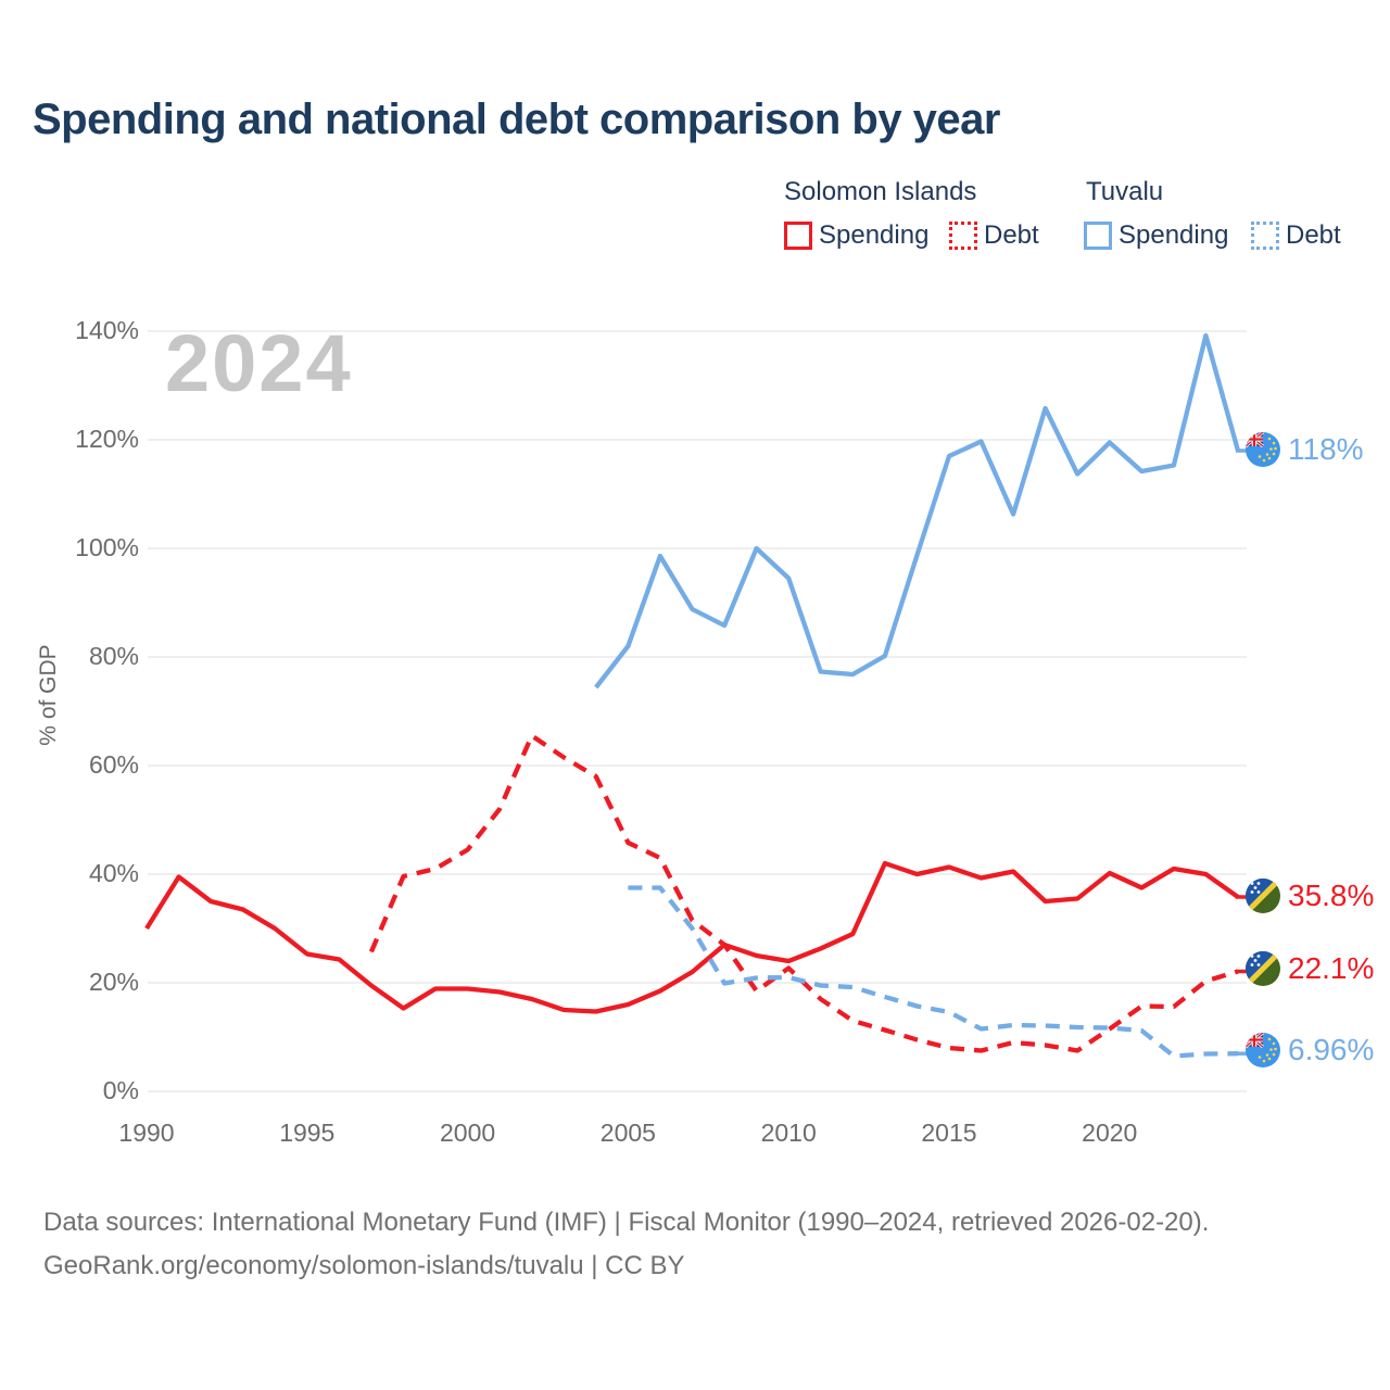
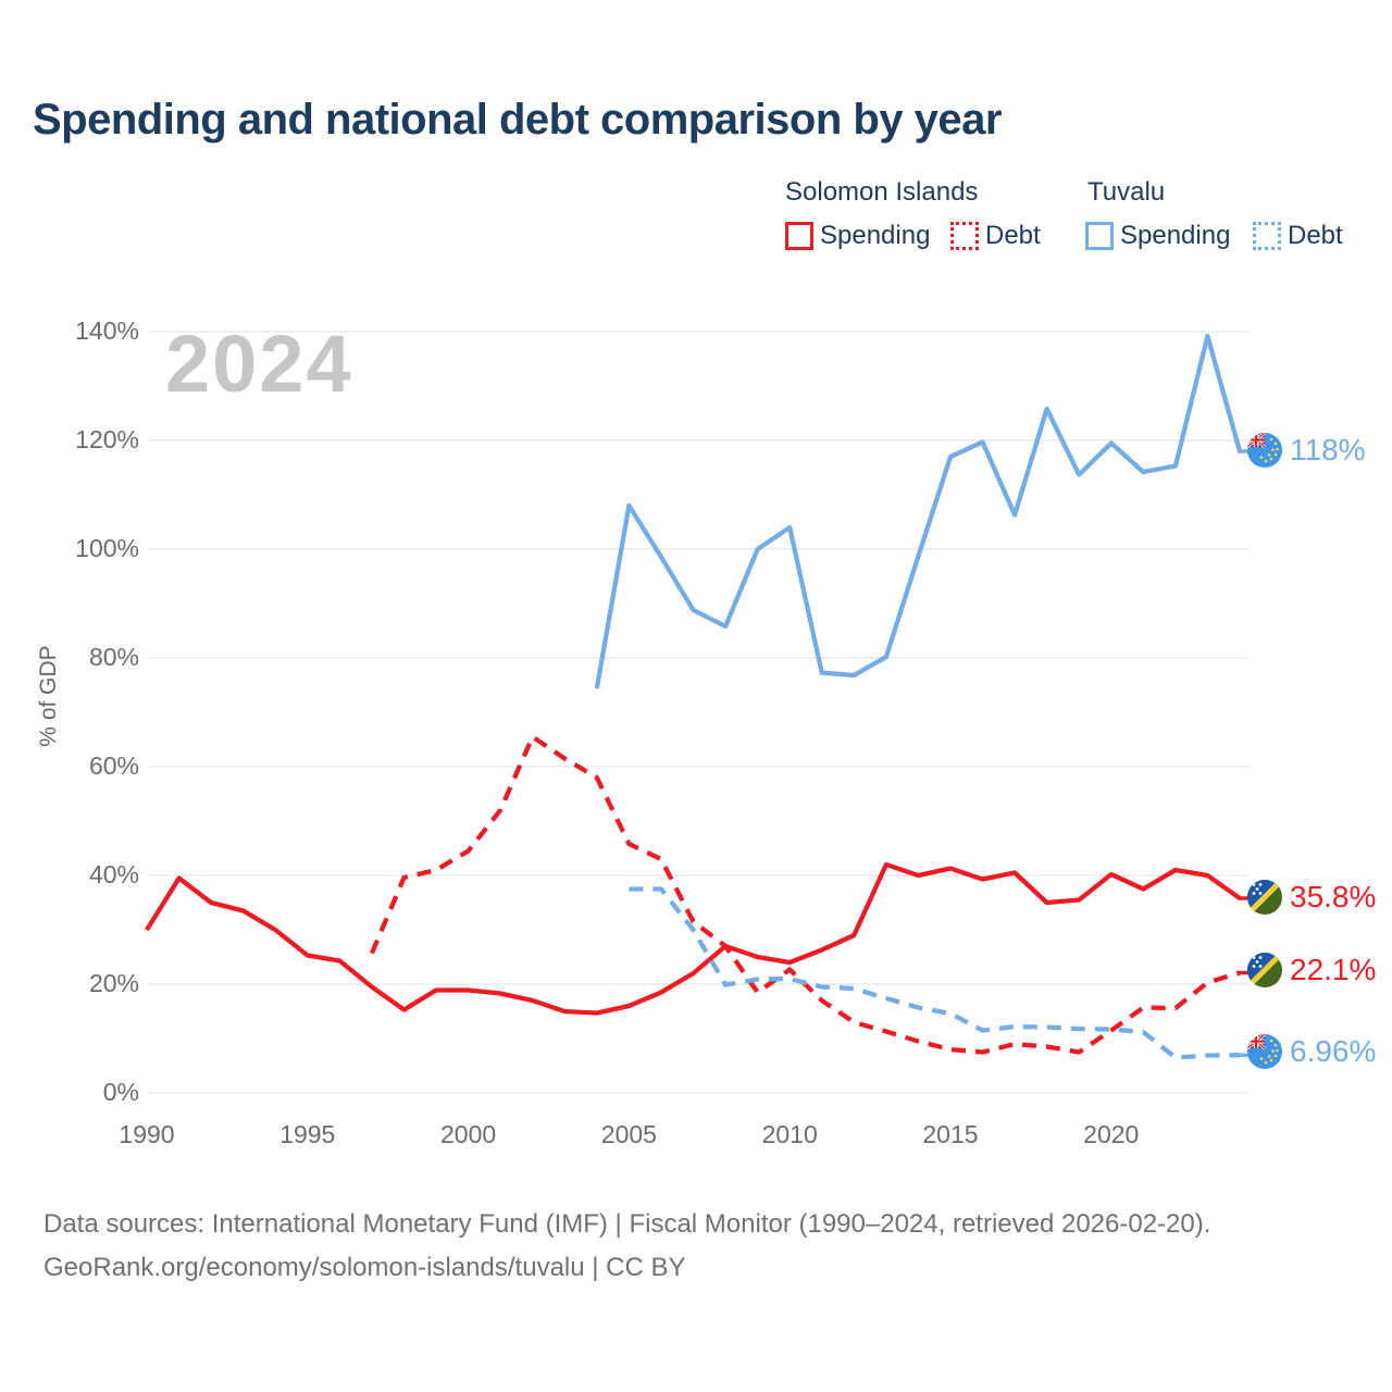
Tuvalu Spending/2005: 82% -> 108%
Tuvalu Spending/2010: 94% -> 104%
